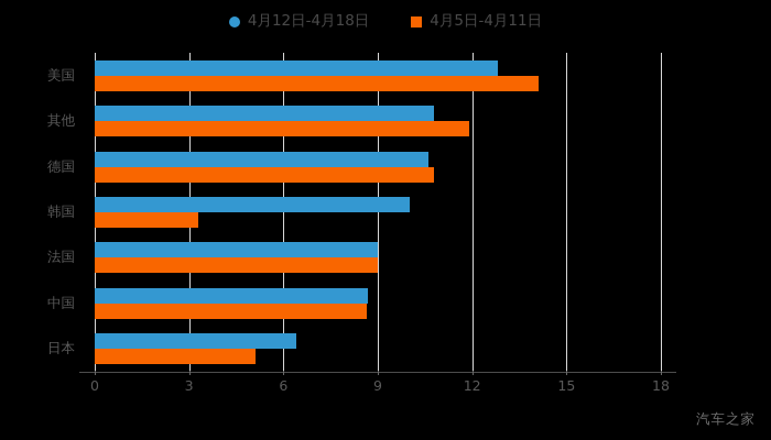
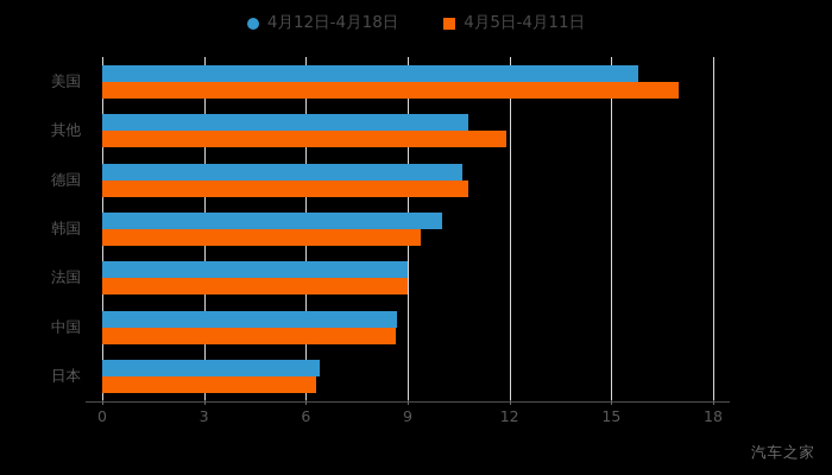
4月12日-4月18日/美国: 12.8 -> 15.8
4月5日-4月11日/美国: 14.1 -> 17.0
4月5日-4月11日/韩国: 3.3 -> 9.4
4月5日-4月11日/日本: 5.1 -> 6.3
